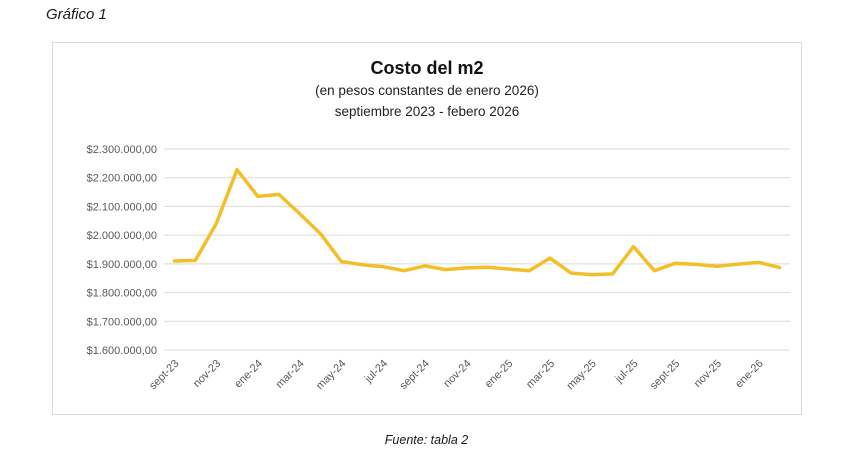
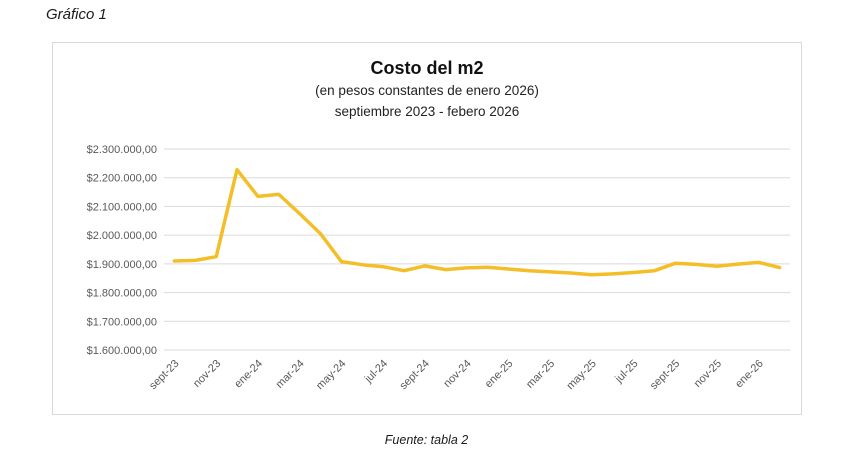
nov-23: $2040000 -> $1920000
mar-25: $1920000 -> $1870000
jul-25: $1960000 -> $1870000
